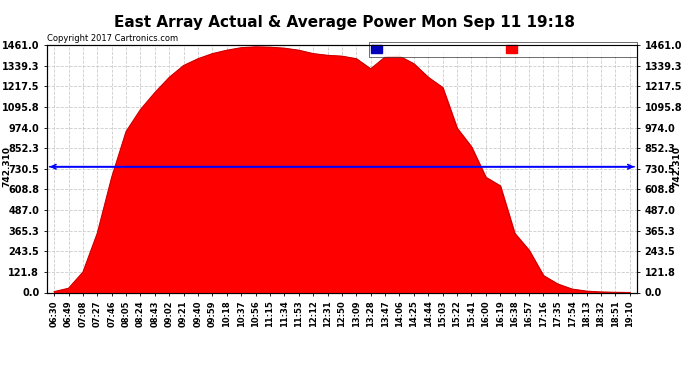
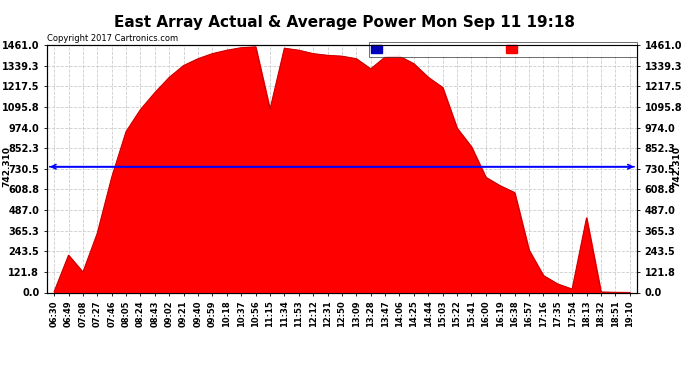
06:49: 20 -> 220
11:15: 1450 -> 1080
16:38: 350 -> 590
18:13: 10 -> 440
